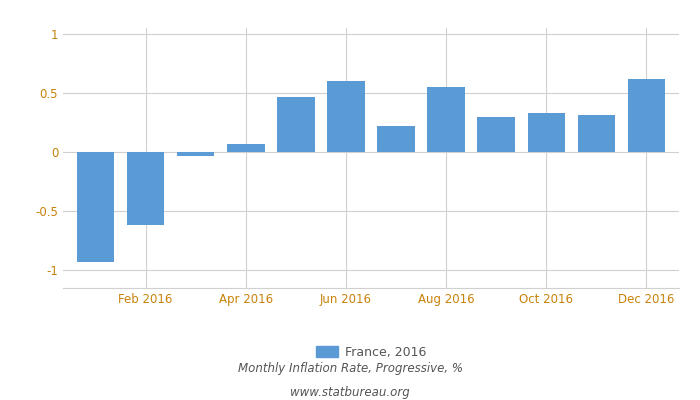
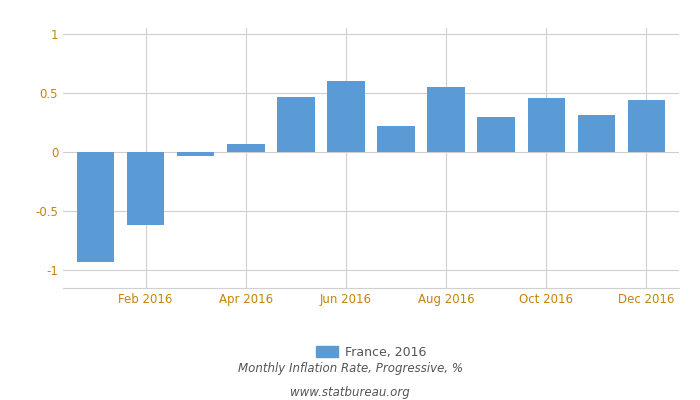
Oct 2016: 0.33 -> 0.46
Dec 2016: 0.62 -> 0.44
